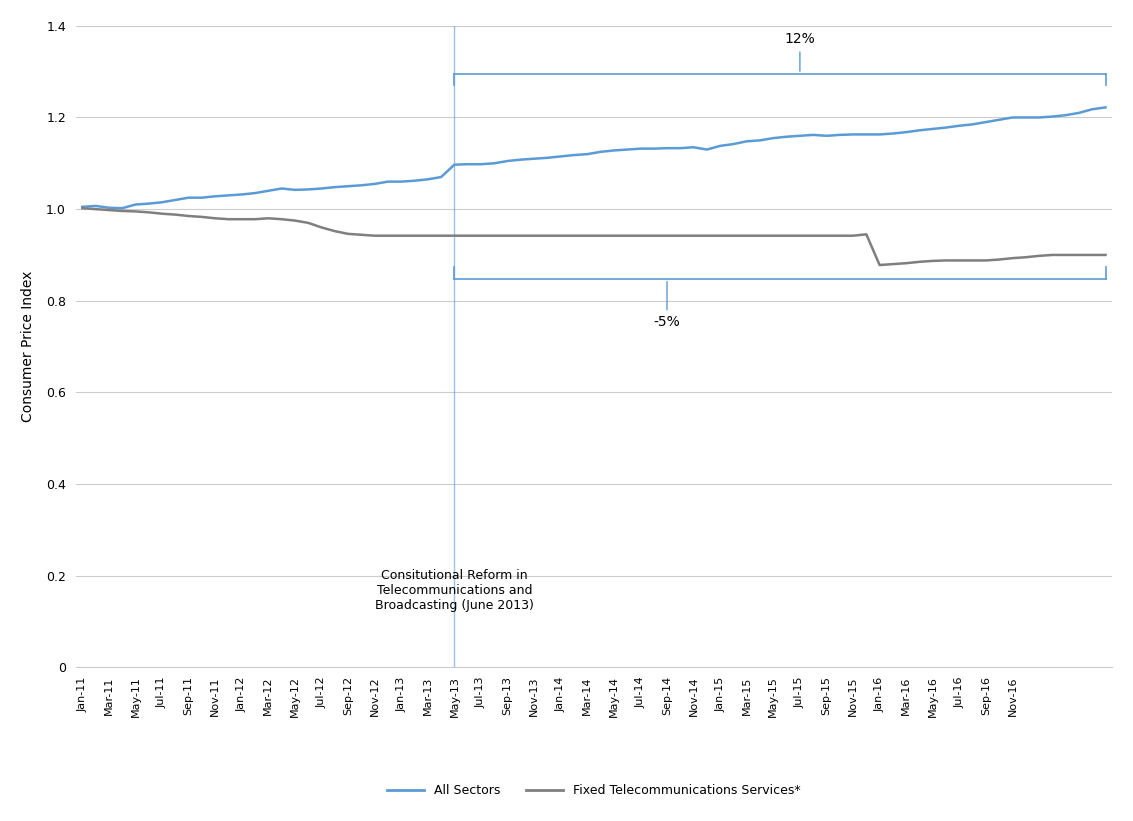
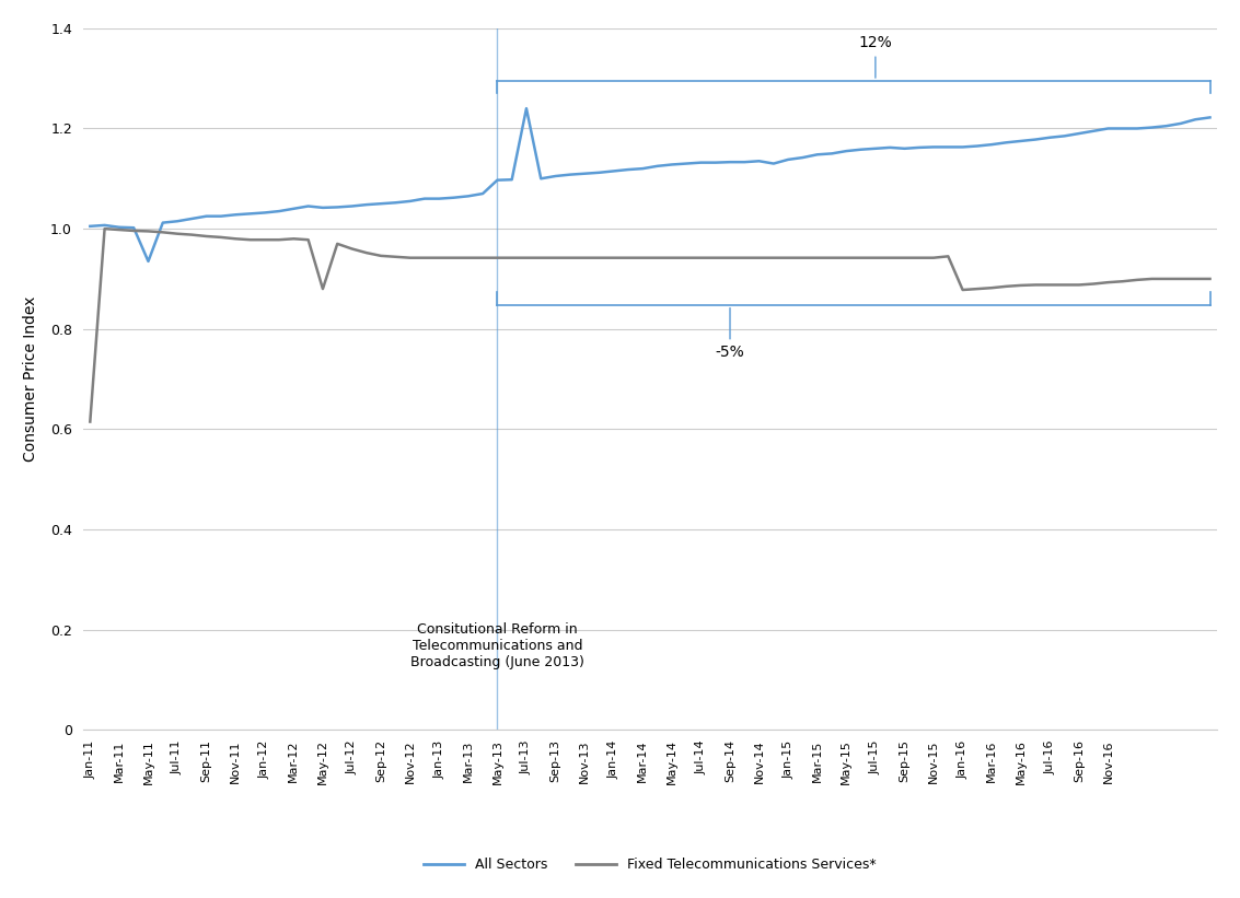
Fixed Telecommunications Services*/Jan-11: 1.002 -> 0.615
All Sectors/May-11: 1.010 -> 0.935
Fixed Telecommunications Services*/May-12: 0.975 -> 0.880
All Sectors/Jul-13: 1.098 -> 1.240
